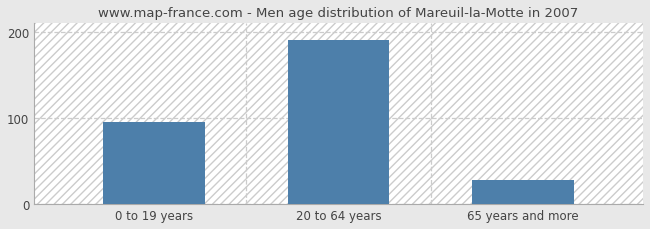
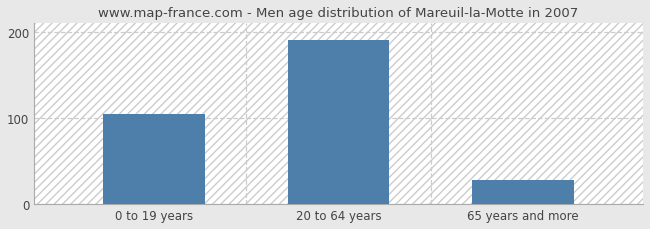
0 to 19 years: 95 -> 104
